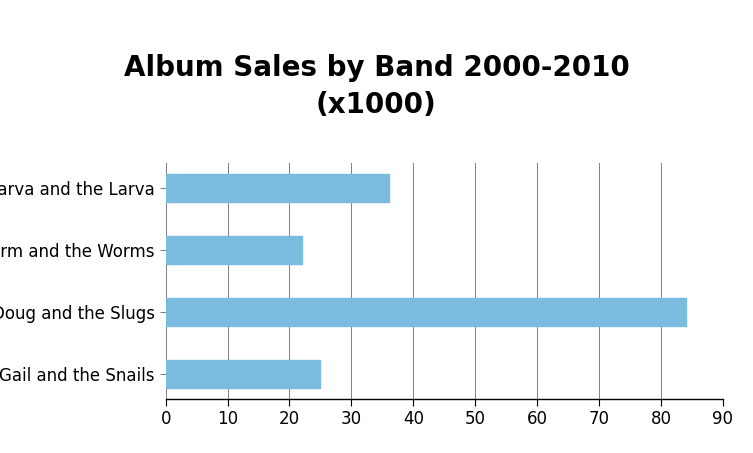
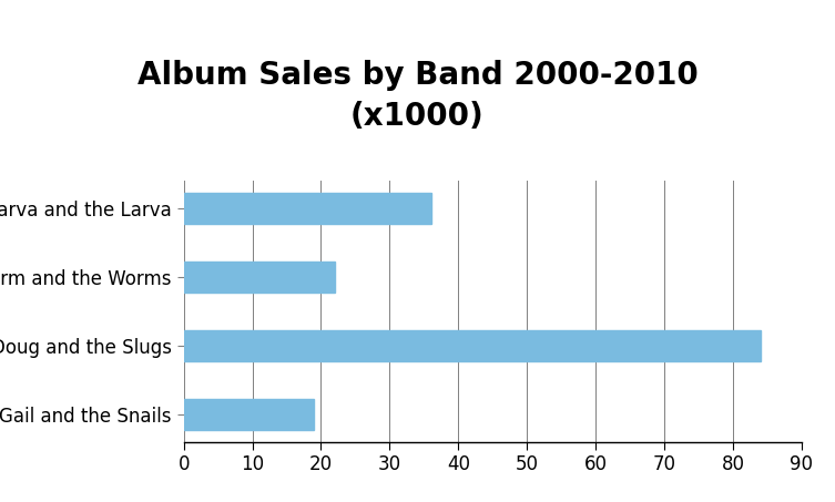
Gail and the Snails: 25 -> 19
